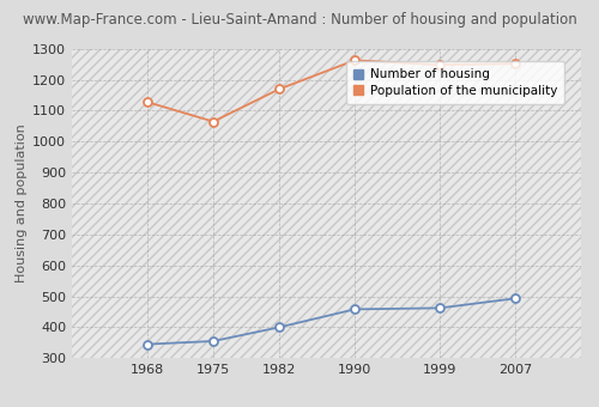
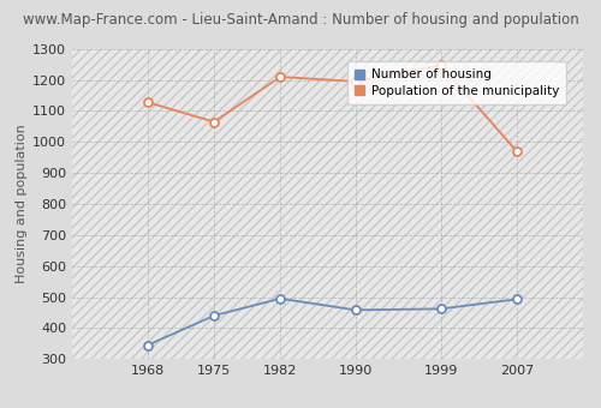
Number of housing/1975: 355 -> 440
Number of housing/1982: 400 -> 495
Population of the municipality/1982: 1170 -> 1210
Population of the municipality/1990: 1263 -> 1195
Population of the municipality/2007: 1252 -> 970
